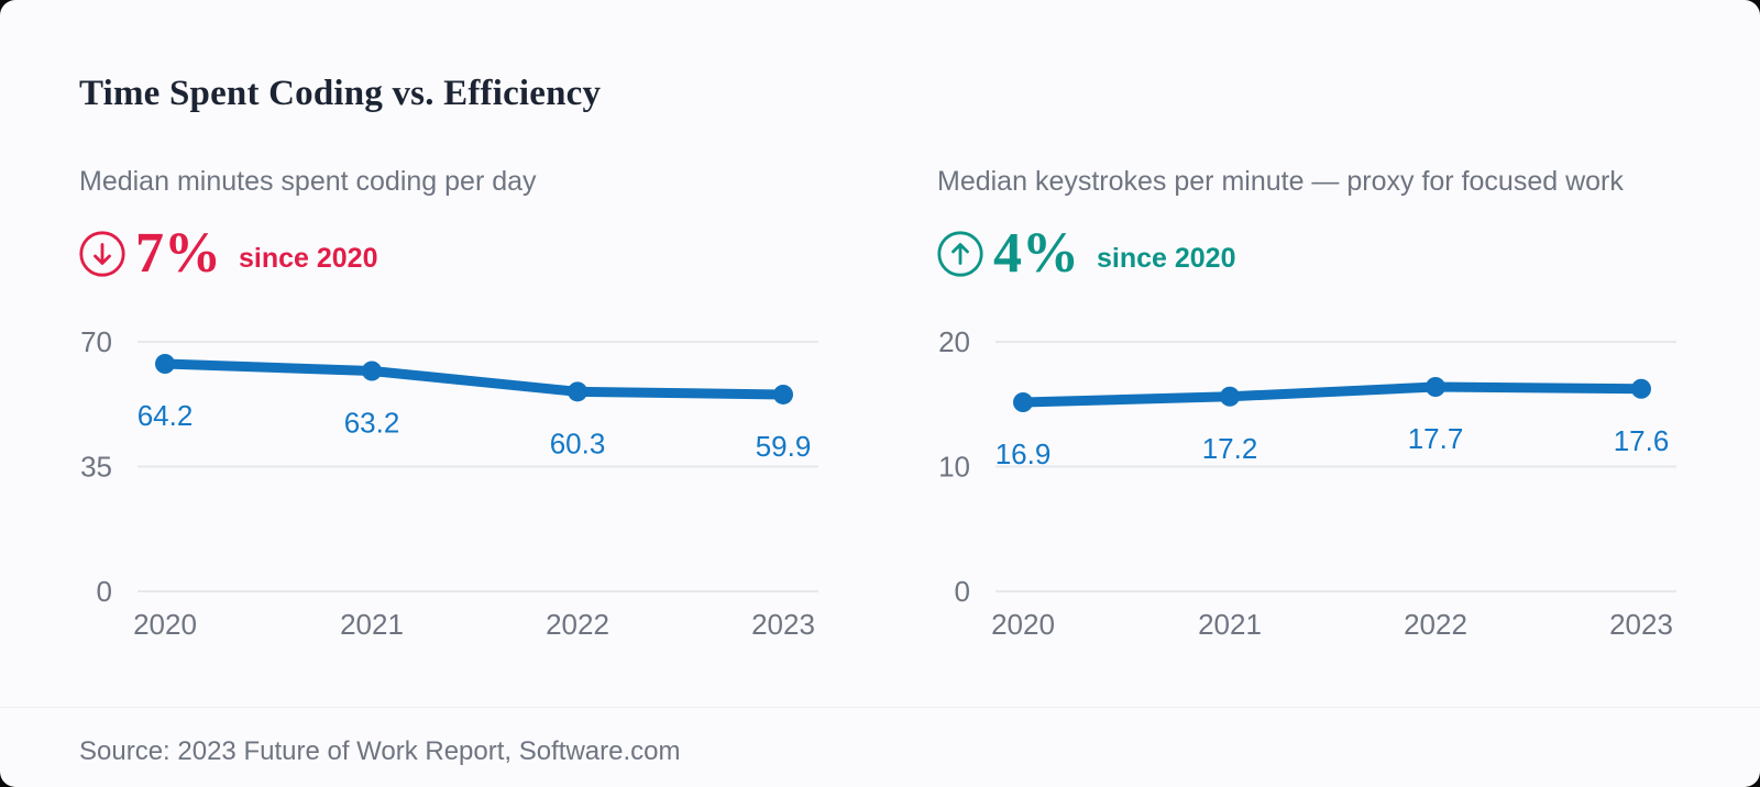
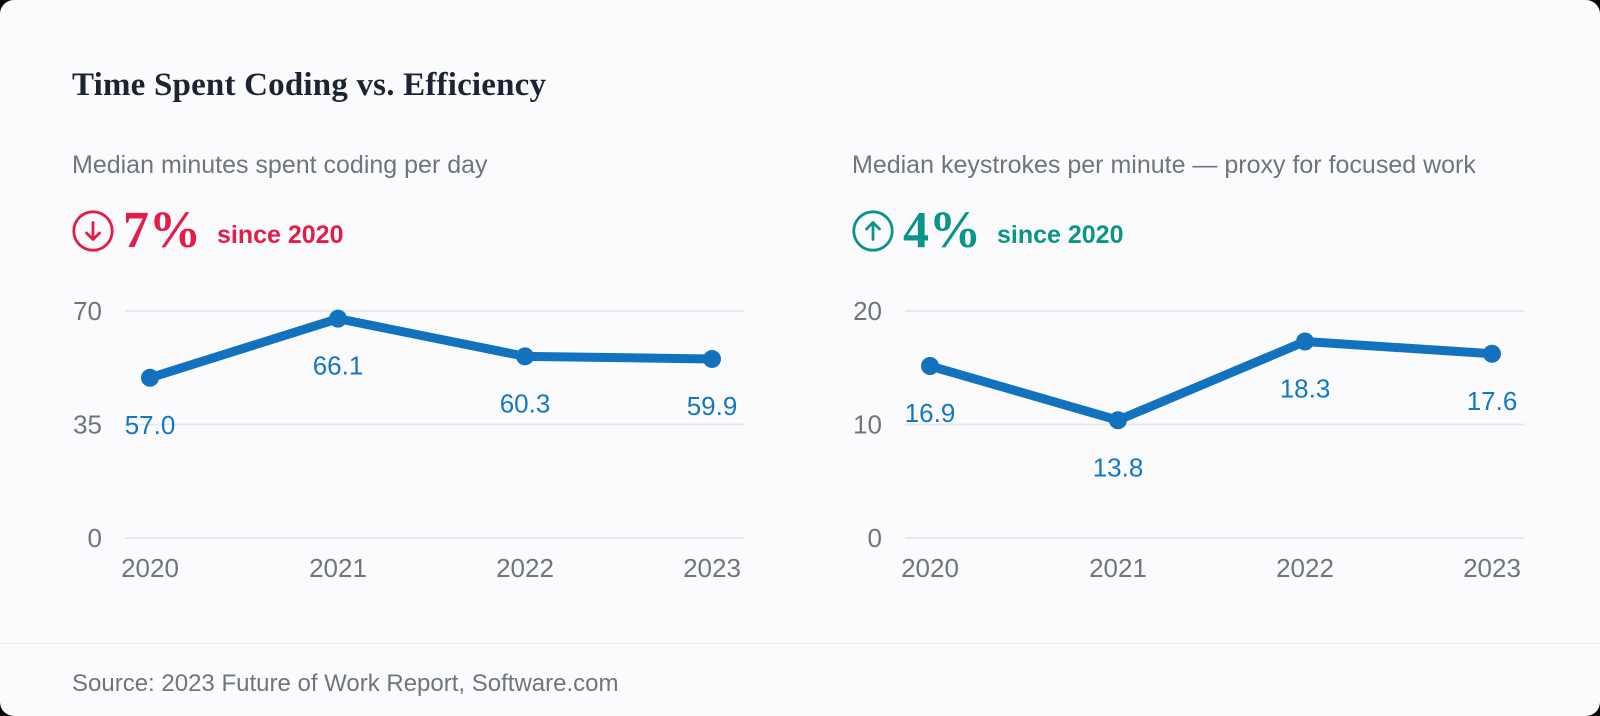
Median minutes spent coding per day/2020: 64.2 -> 57.0
Median minutes spent coding per day/2021: 63.2 -> 66.1
Median keystrokes per minute — proxy for focused work/2021: 17.2 -> 13.8
Median keystrokes per minute — proxy for focused work/2022: 17.7 -> 18.3
